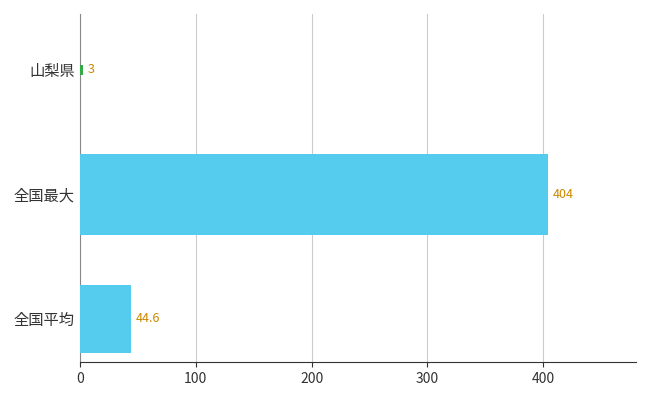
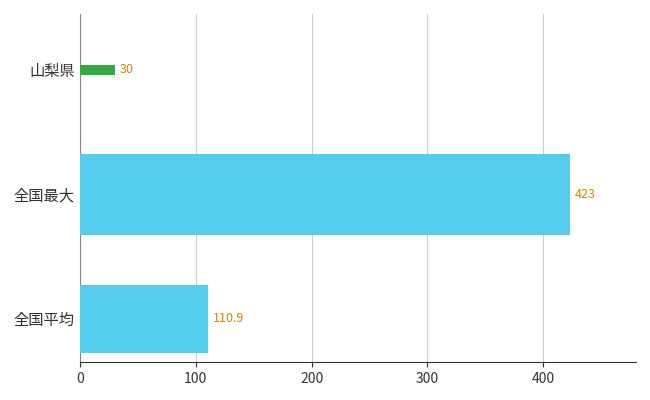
山梨県: 3 -> 30
全国最大: 404 -> 423
全国平均: 44.6 -> 110.9
